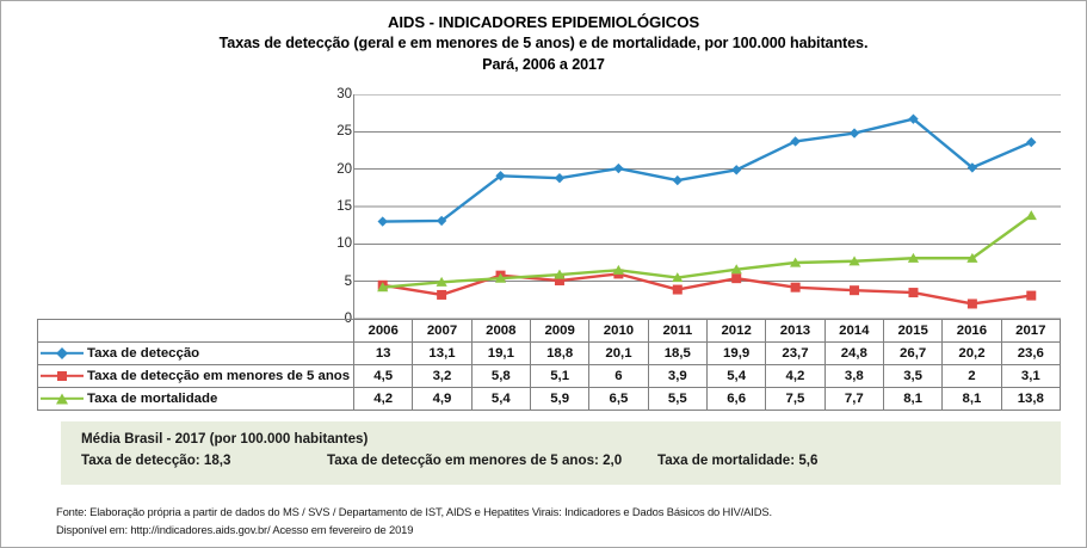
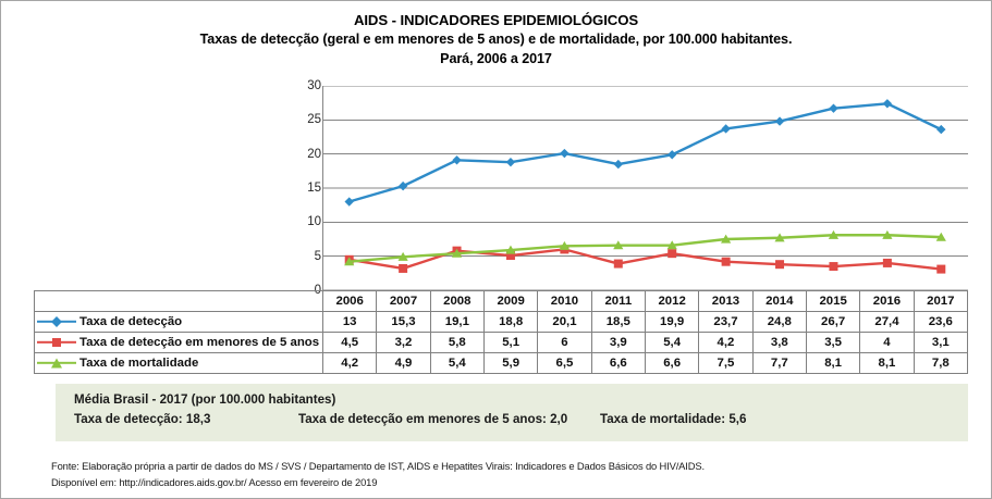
Taxa de detecção/2007: 13,1 -> 15,3
Taxa de mortalidade/2011: 5,5 -> 6,6
Taxa de detecção/2016: 20,2 -> 27,4
Taxa de detecção em menores de 5 anos/2016: 2 -> 4
Taxa de mortalidade/2017: 13,8 -> 7,8
